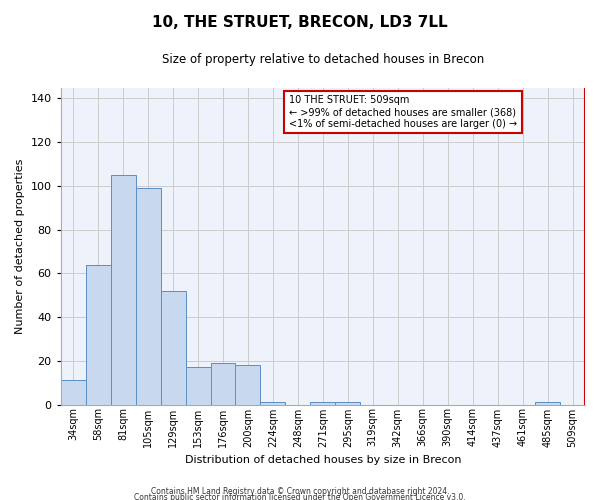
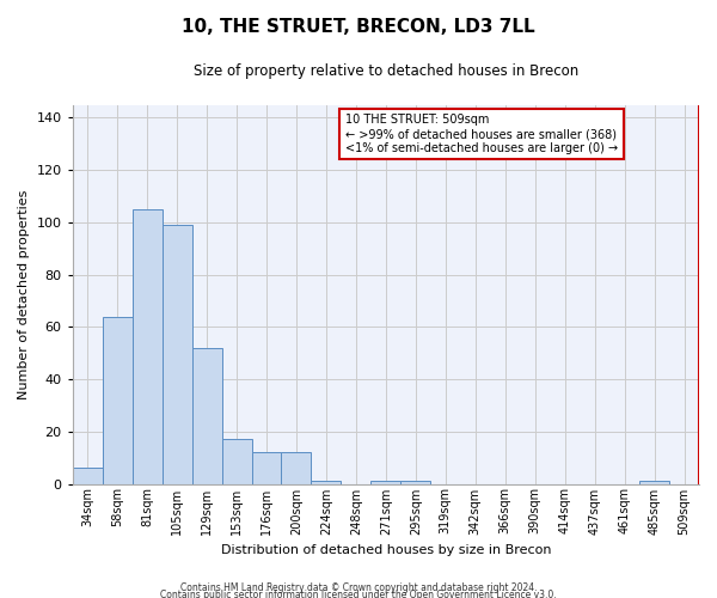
34sqm: 11 -> 6
176sqm: 19 -> 12
200sqm: 18 -> 12
